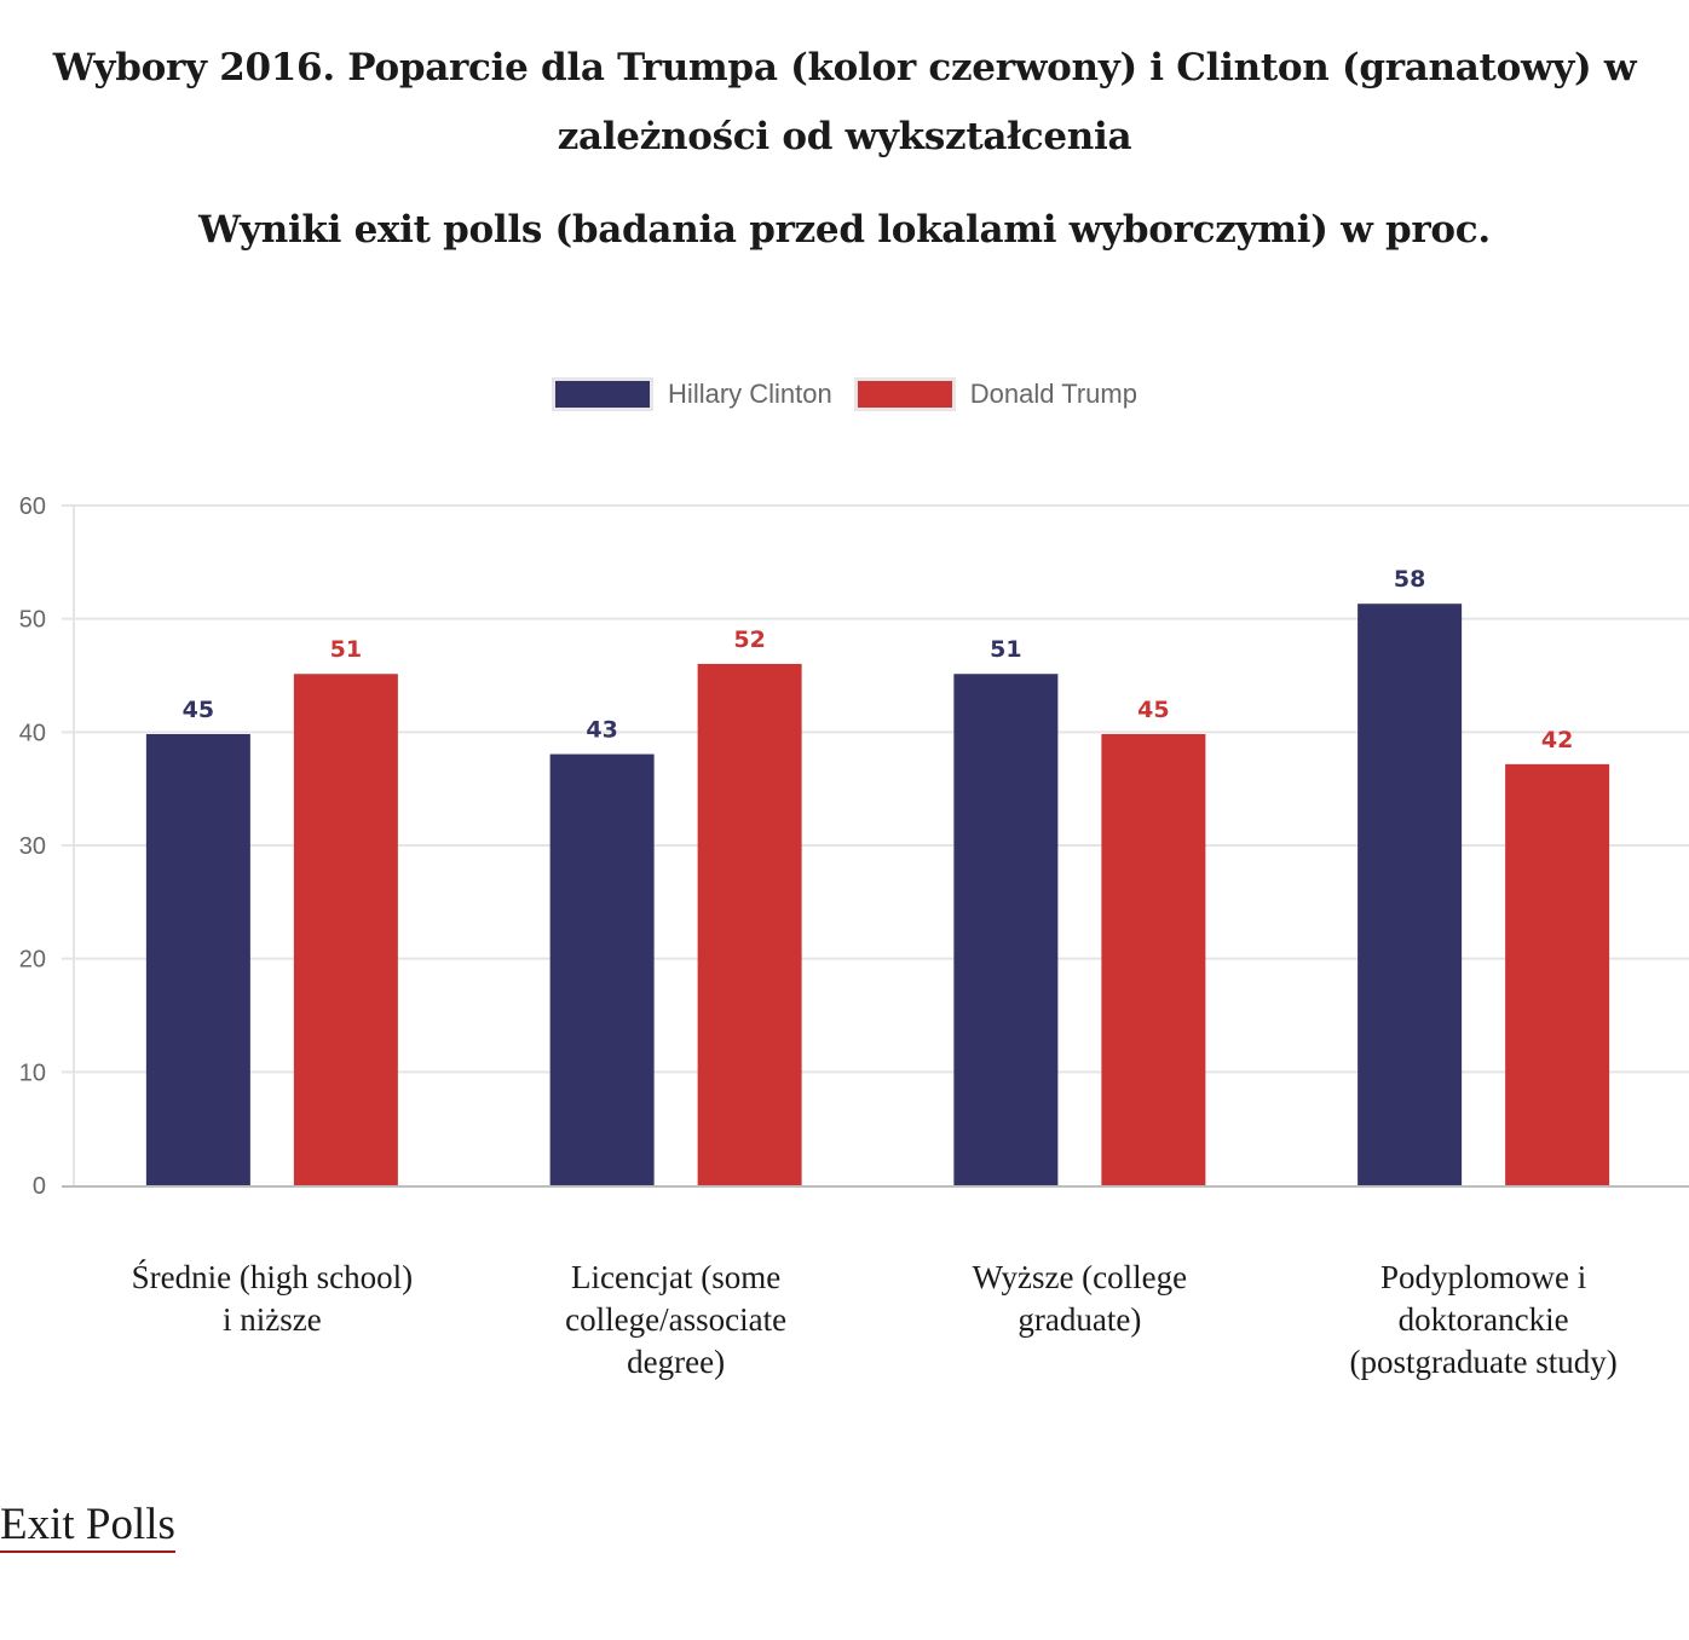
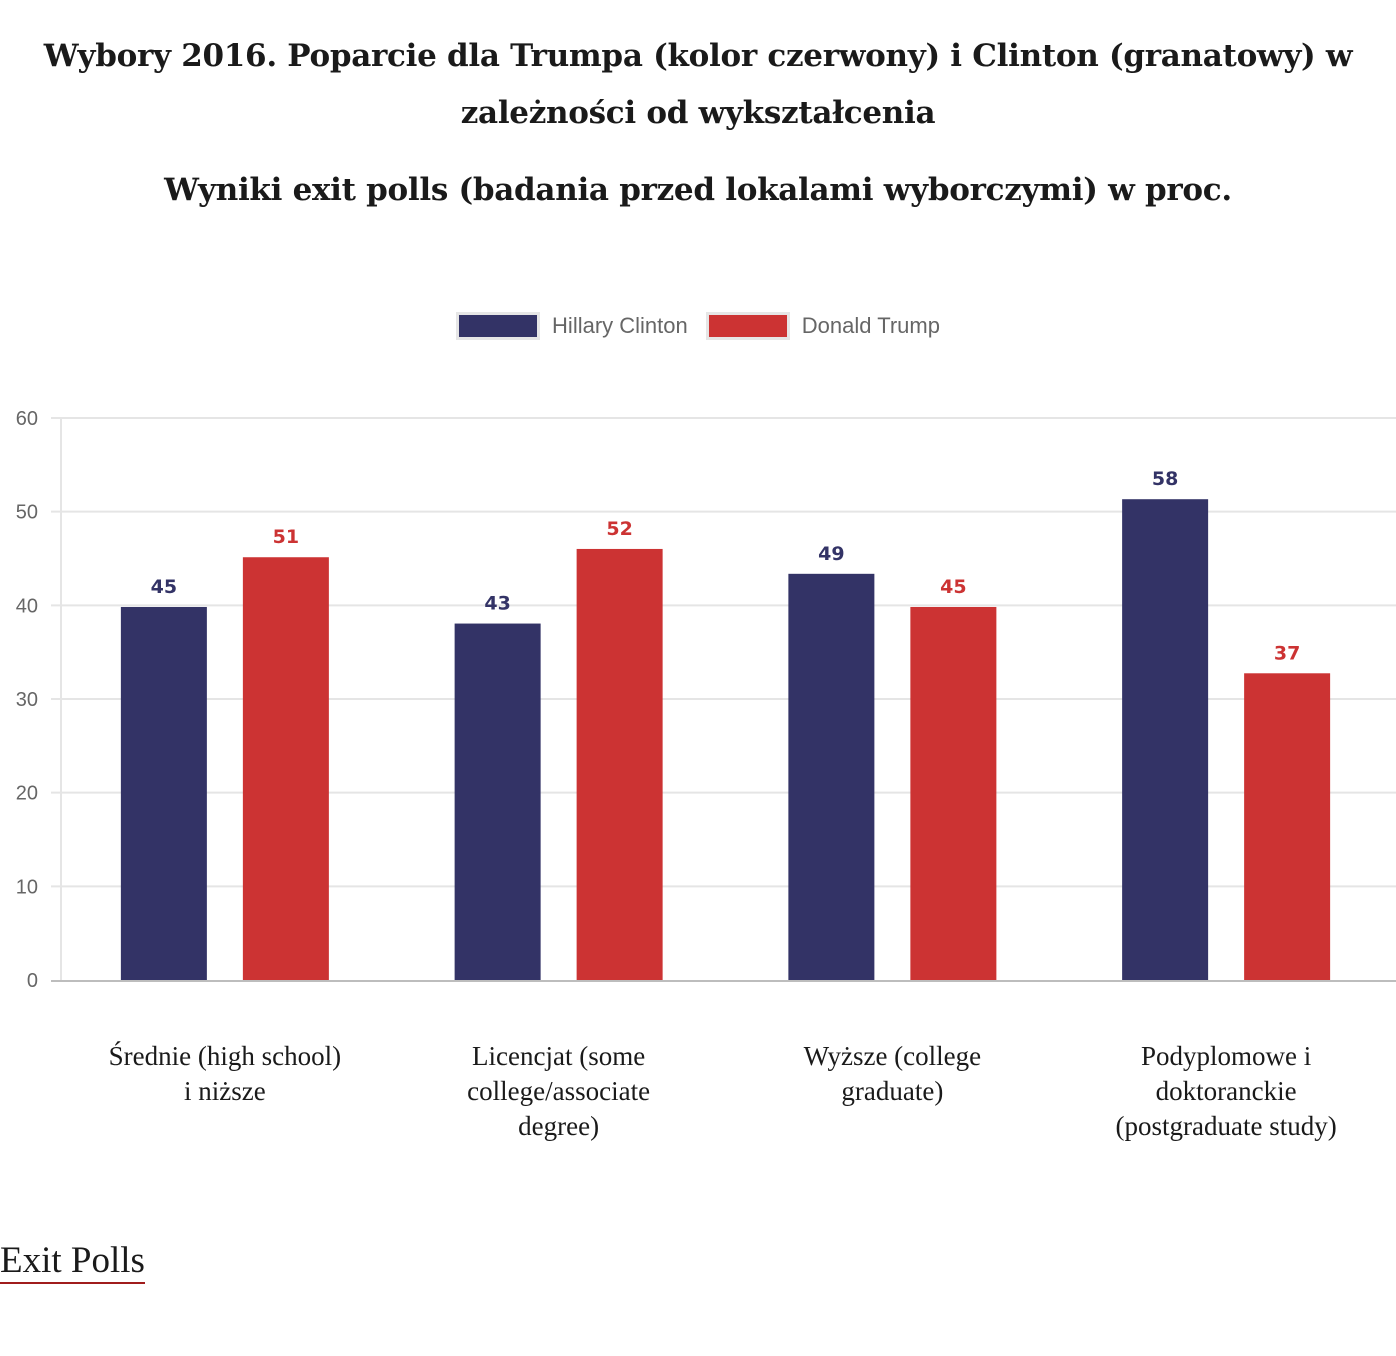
Hillary Clinton/Wyższe (college graduate): 51 -> 49
Donald Trump/Podyplomowe i doktoranckie (postgraduate study): 42 -> 37
